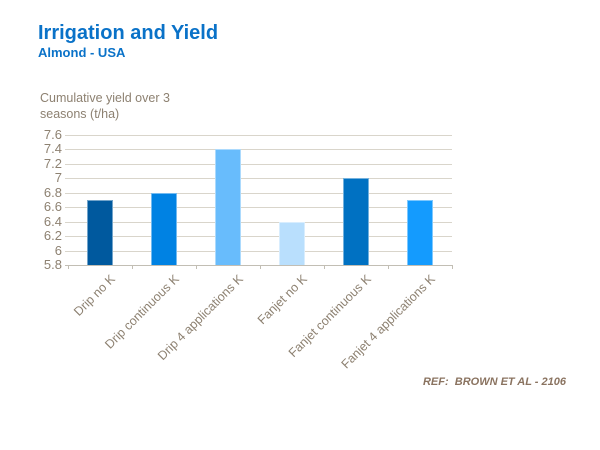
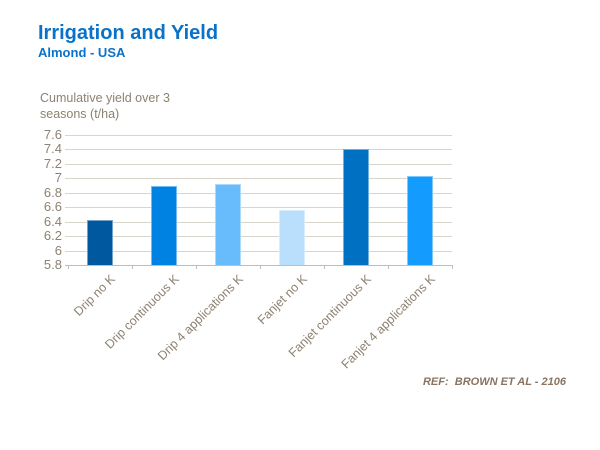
Drip no K: 6.7 -> 6.4
Drip continuous K: 6.8 -> 6.9
Drip 4 applications K: 7.4 -> 6.9
Fanjet no K: 6.4 -> 6.6
Fanjet continuous K: 7.0 -> 7.4
Fanjet 4 applications K: 6.7 -> 7.0
